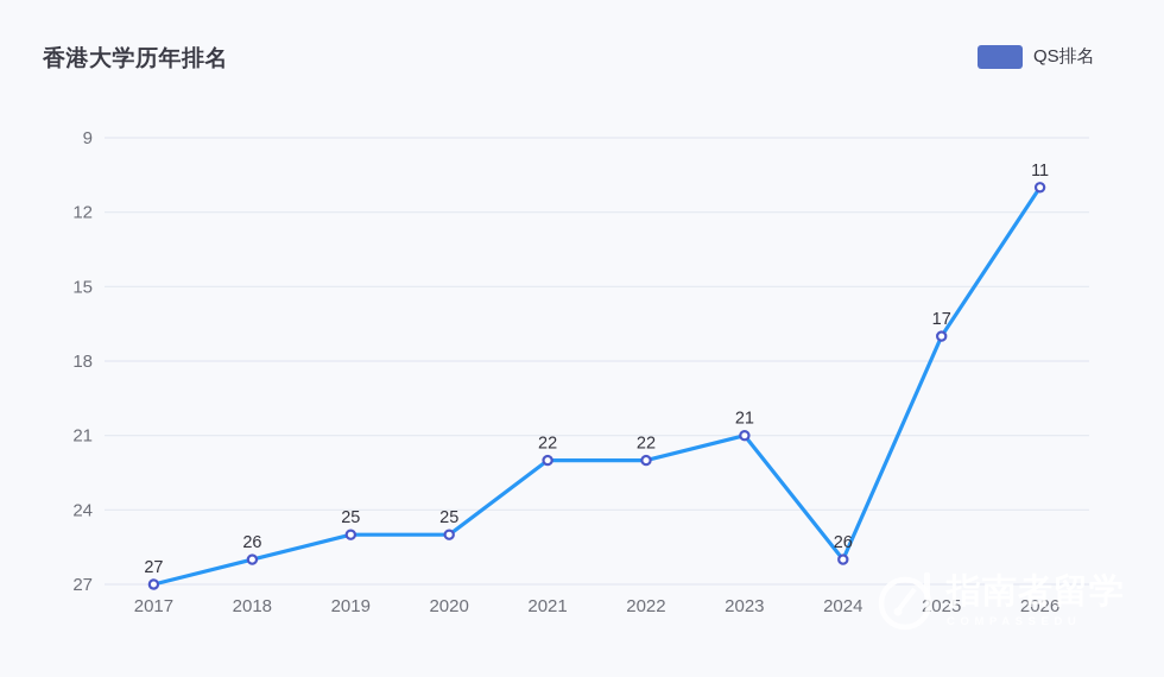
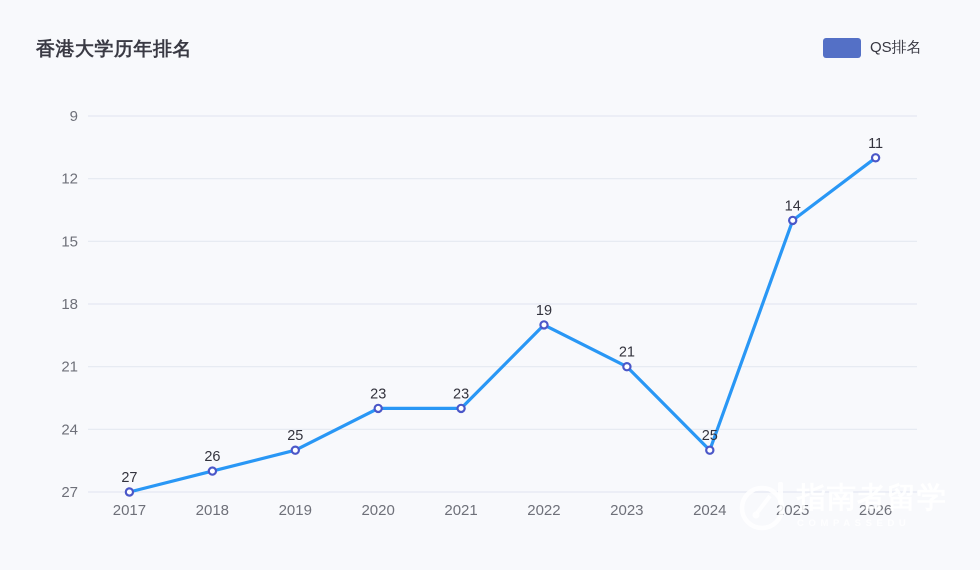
2020: 25 -> 23
2021: 22 -> 23
2022: 22 -> 19
2024: 26 -> 25
2025: 17 -> 14
